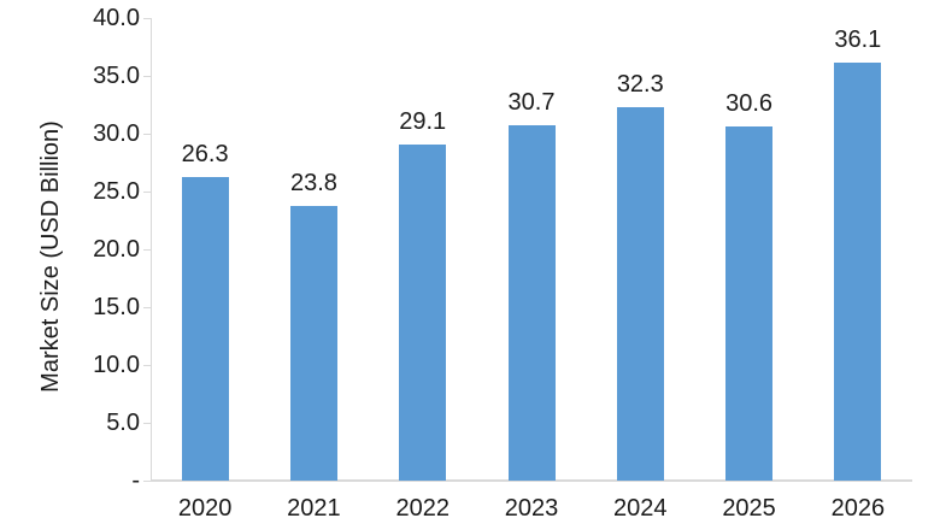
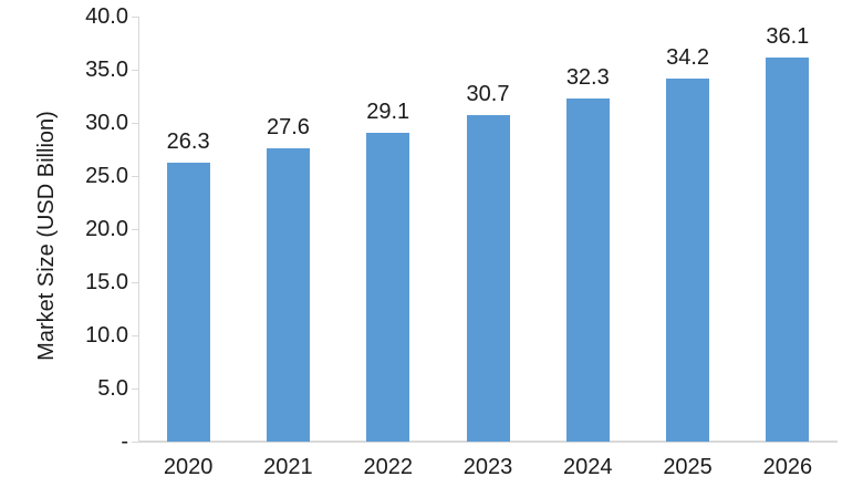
2021: 23.8 -> 27.6
2025: 30.6 -> 34.2
